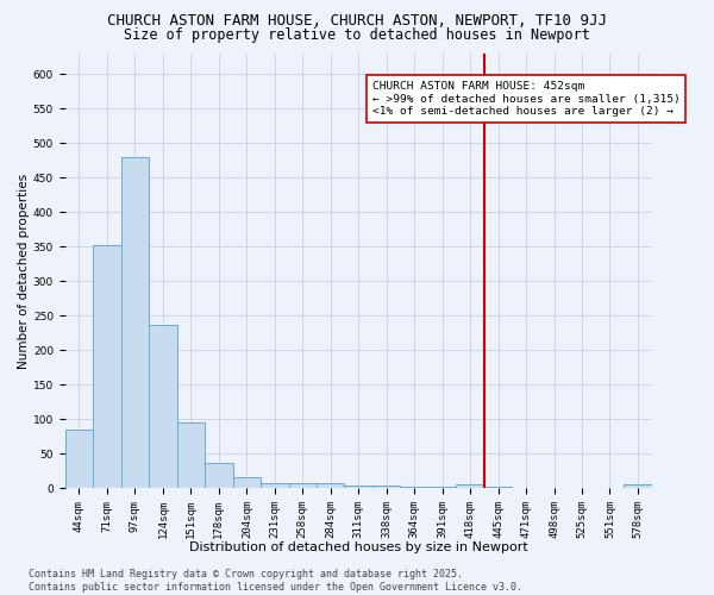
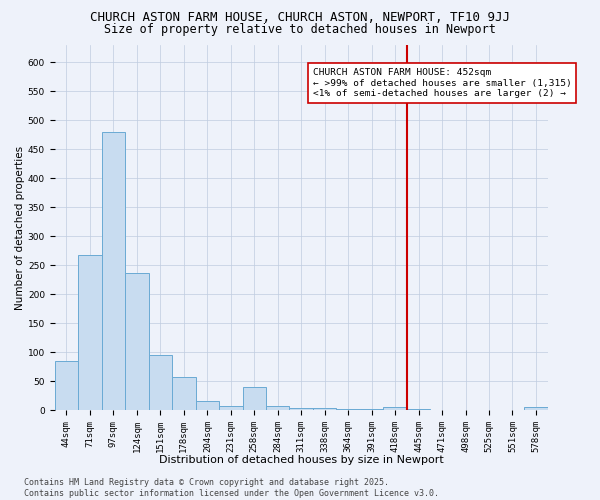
71sqm: 352 -> 268
178sqm: 37 -> 58
258sqm: 8 -> 40
